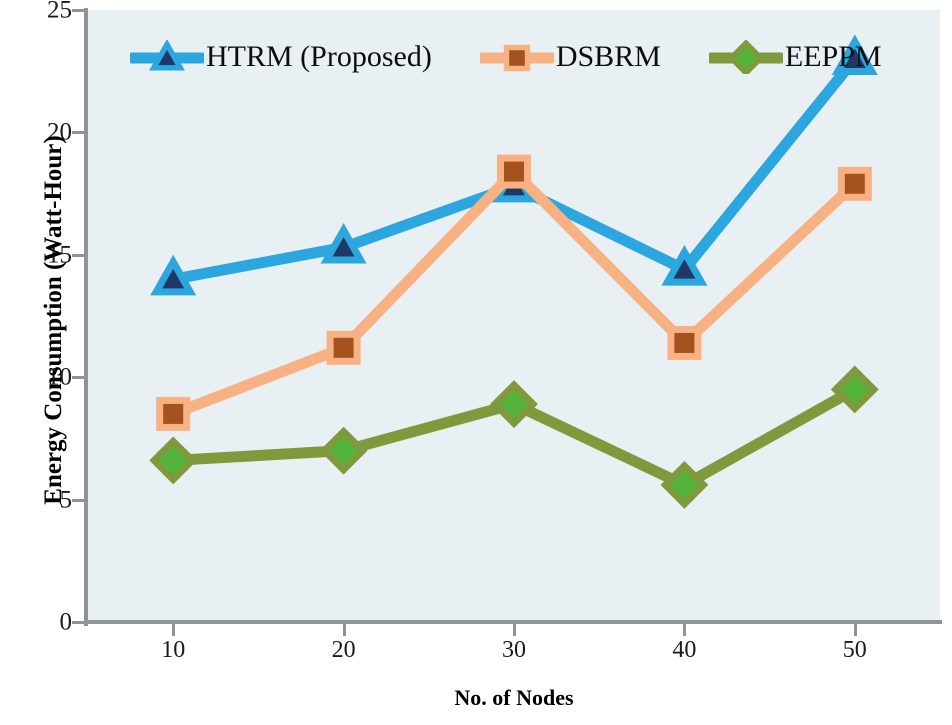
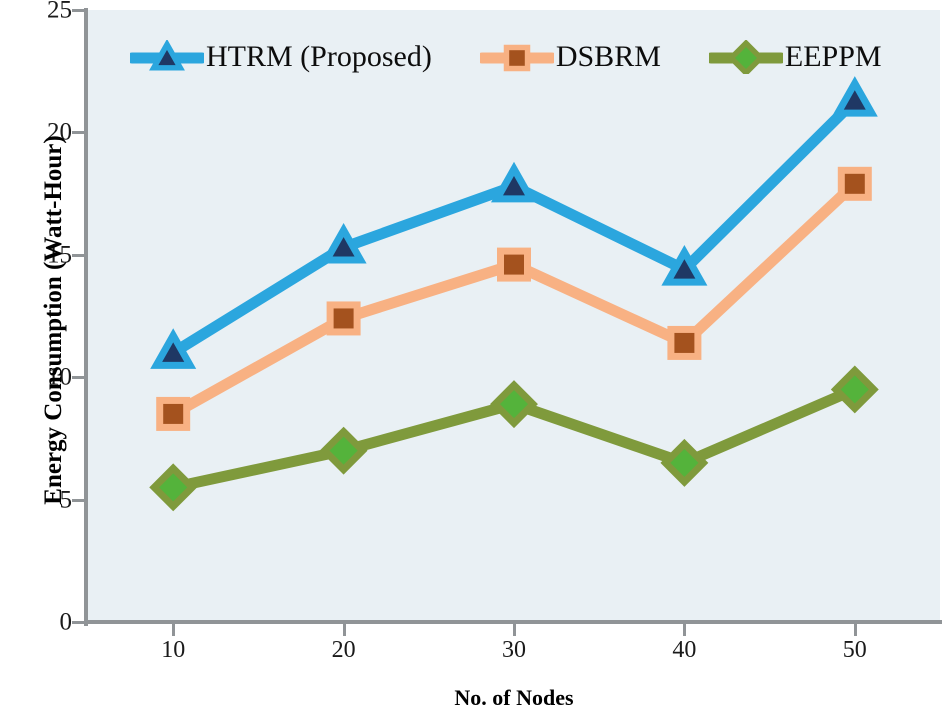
HTRM (Proposed)/10: 14.0 -> 11.0
EEPPM/10: 6.6 -> 5.5
DSBRM/20: 11.2 -> 12.4
DSBRM/30: 18.4 -> 14.6
EEPPM/40: 5.6 -> 6.5
HTRM (Proposed)/50: 23.0 -> 21.3
